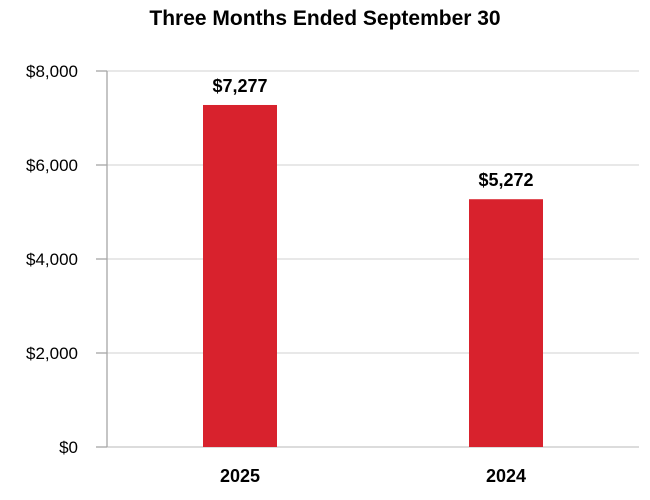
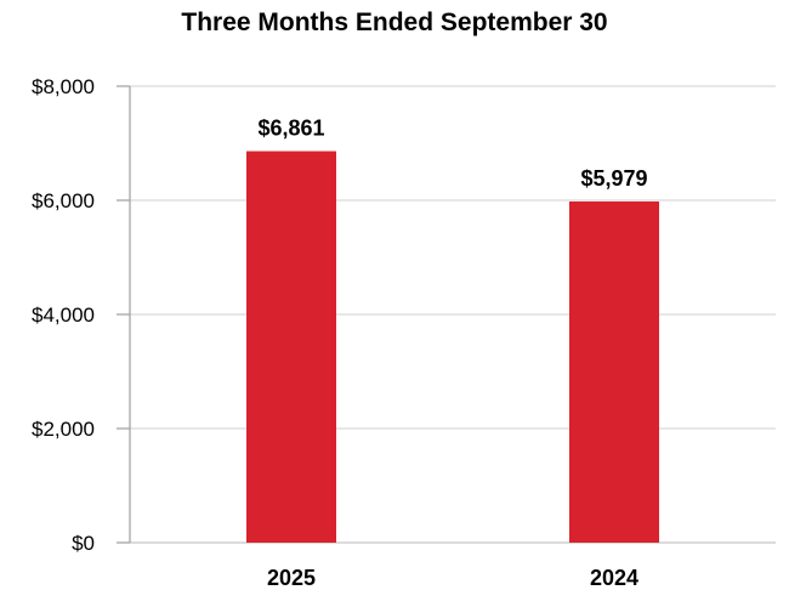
2025: $7,277 -> $6,861
2024: $5,272 -> $5,979
